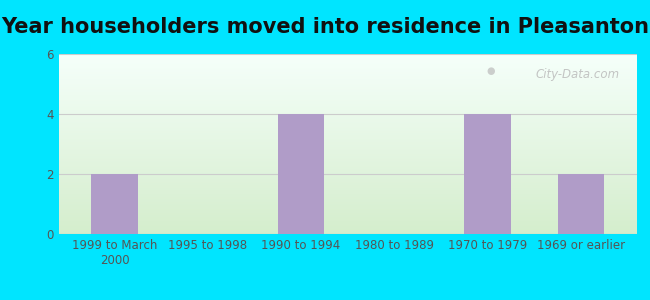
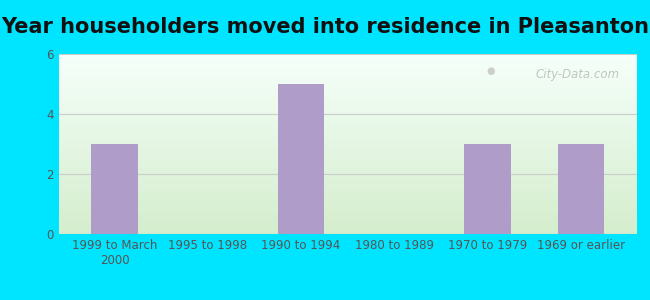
1999 to March 2000: 2 -> 3
1990 to 1994: 4 -> 5
1970 to 1979: 4 -> 3
1969 or earlier: 2 -> 3
